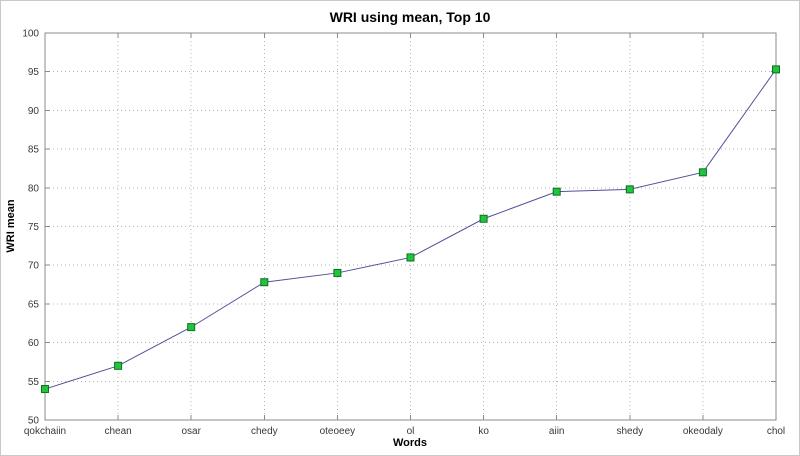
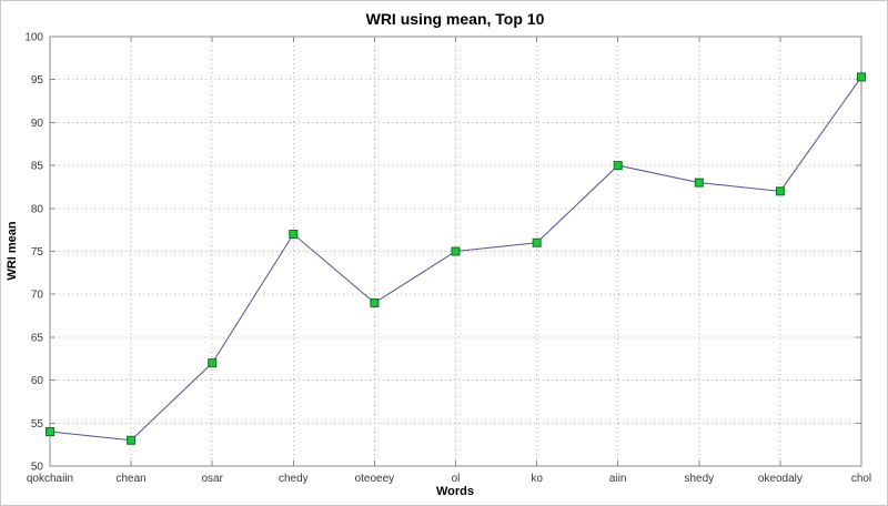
chean: 57 -> 53
chedy: 68 -> 77
ol: 71 -> 75
aiin: 80 -> 85
shedy: 80 -> 83
